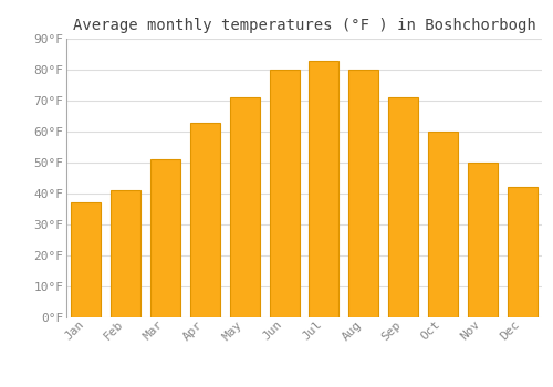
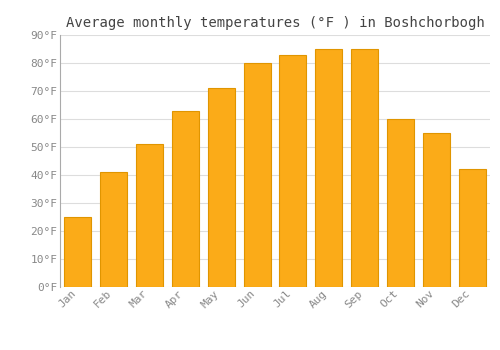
Jan: 37°F -> 25°F
Aug: 80°F -> 85°F
Sep: 71°F -> 85°F
Nov: 50°F -> 55°F
